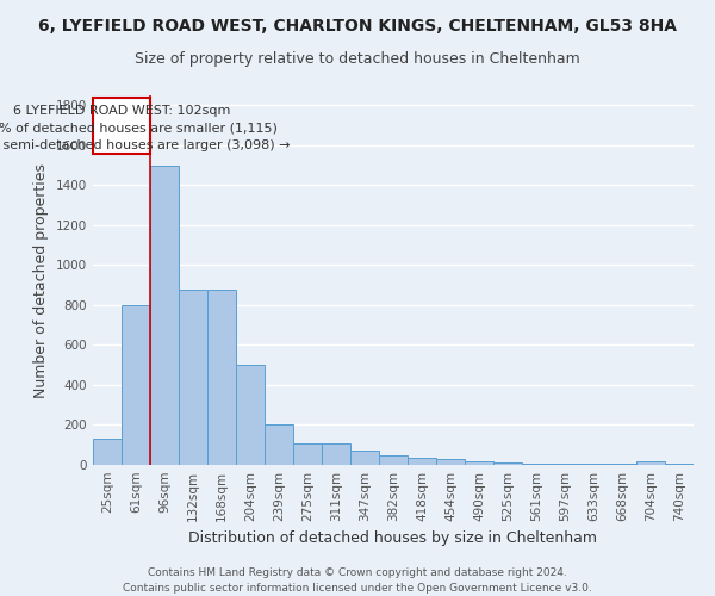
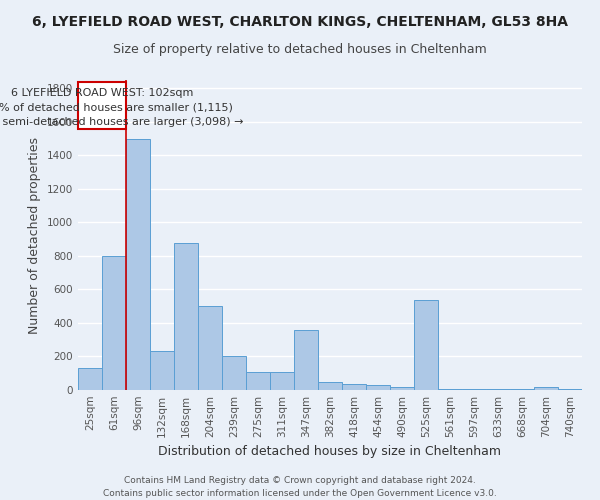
132sqm: 880 -> 230
347sqm: 70 -> 360
525sqm: 10 -> 540
